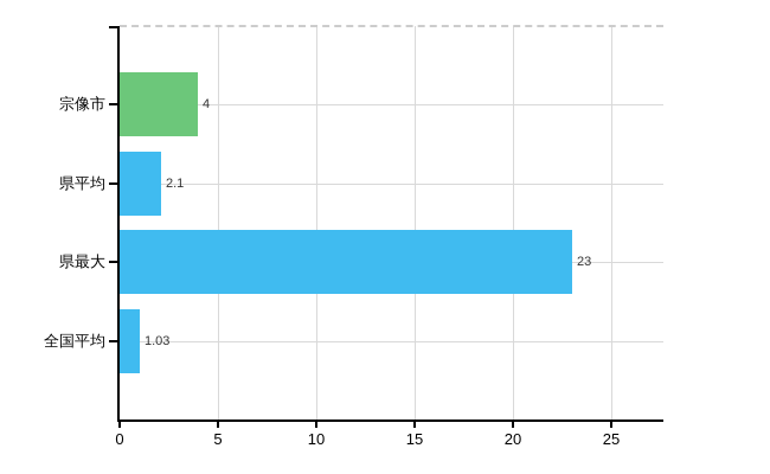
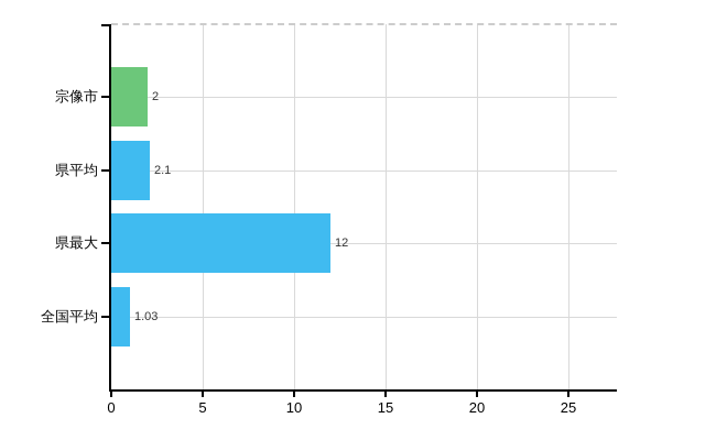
宗像市: 4 -> 2
県最大: 23 -> 12
